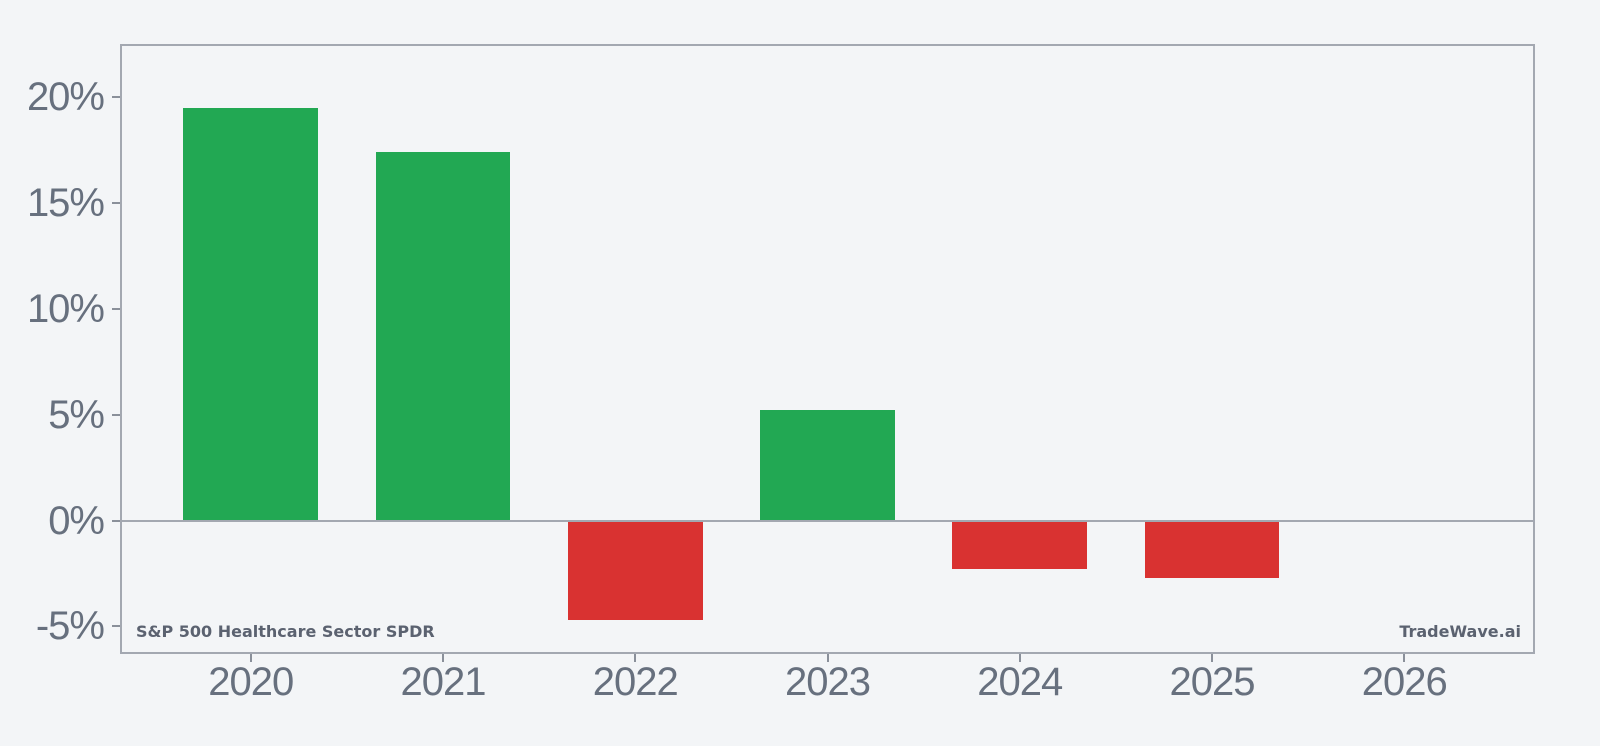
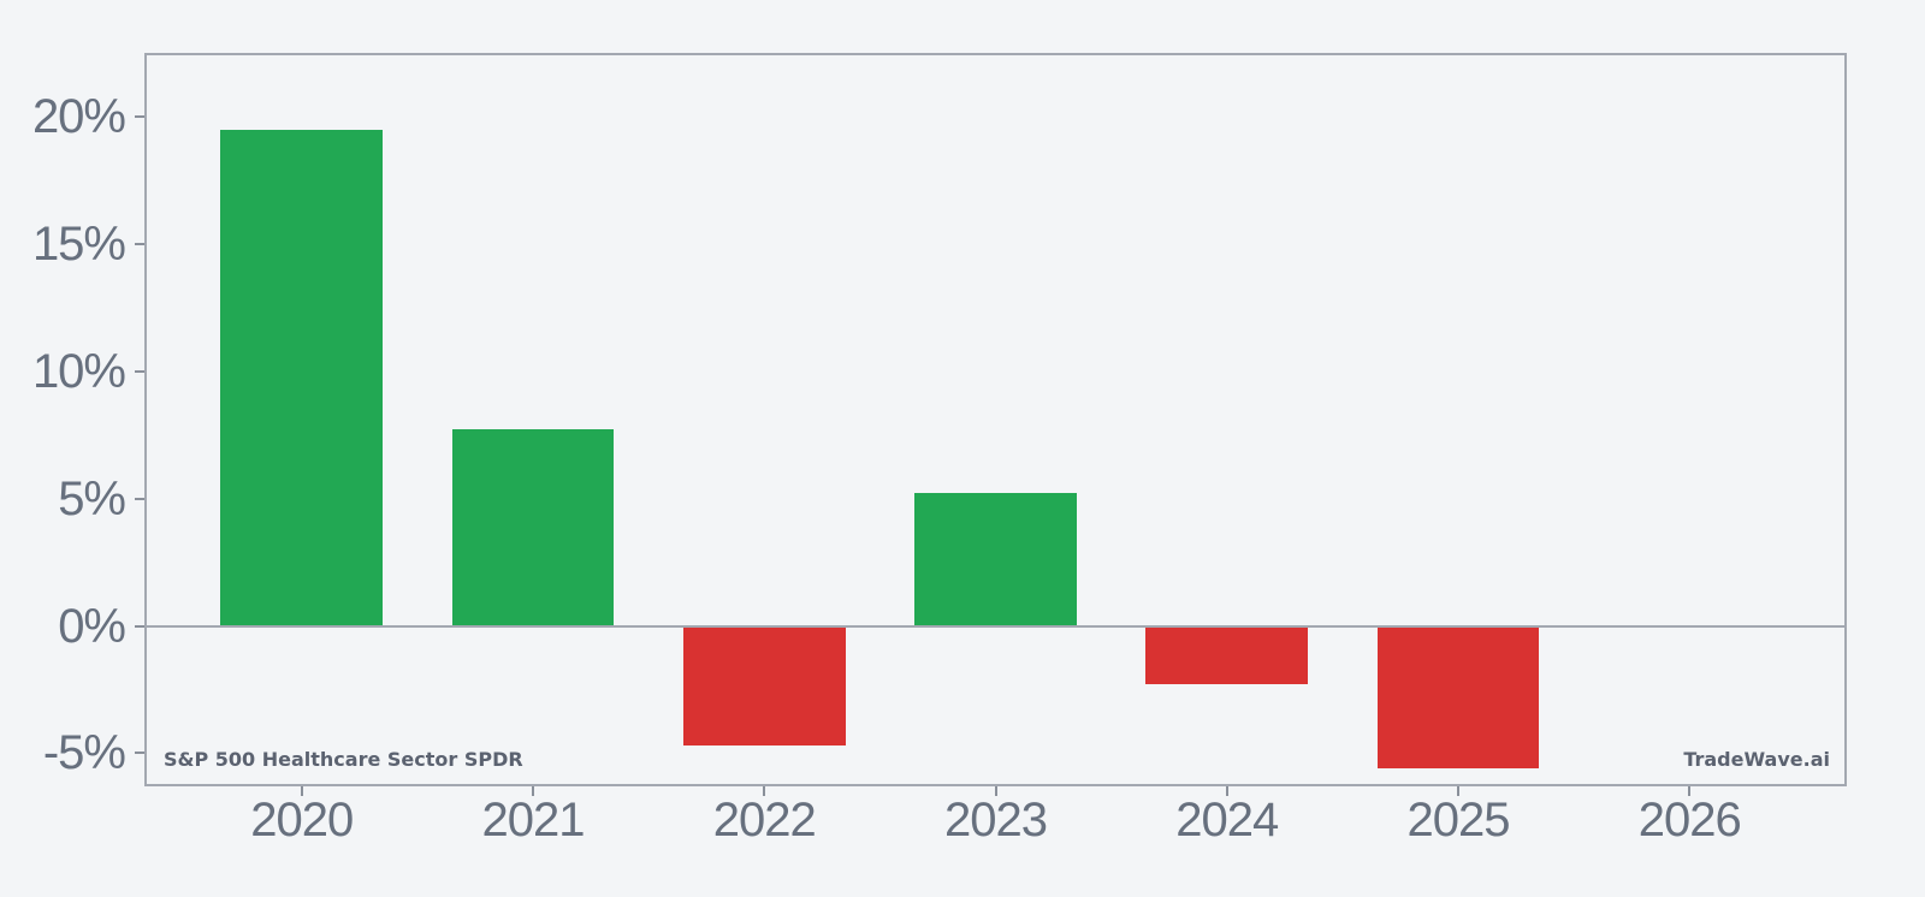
2021: 17.4% -> 7.7%
2025: -2.7% -> -5.6%
